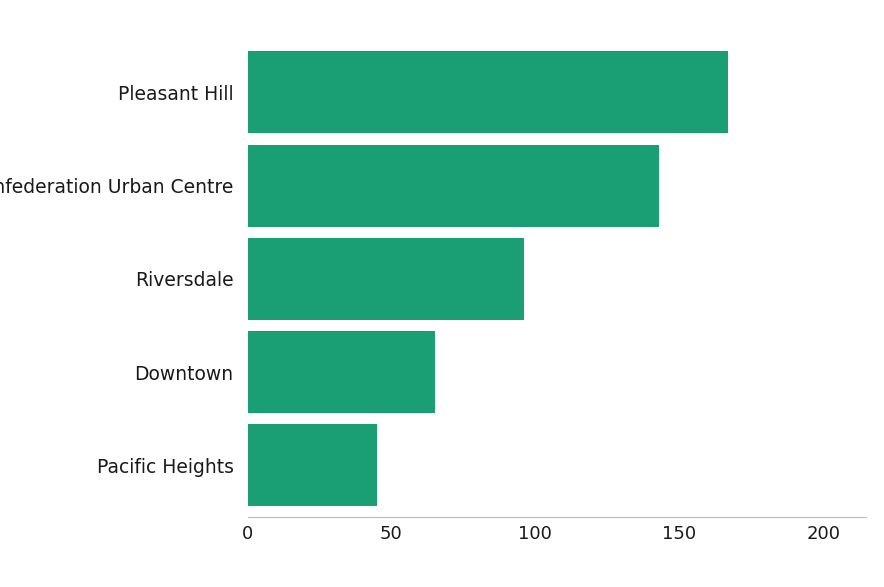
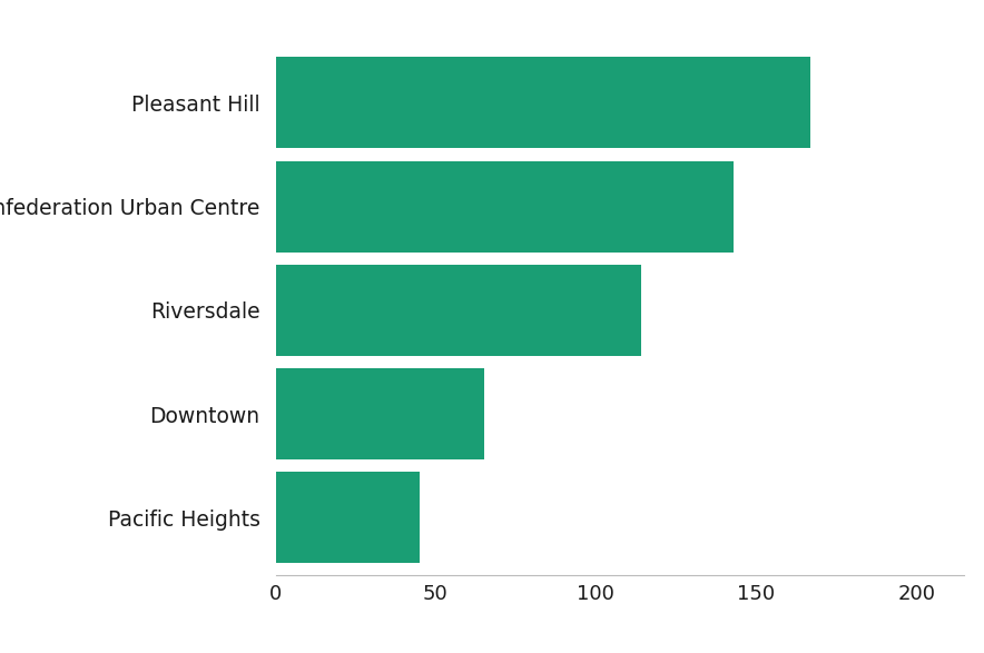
Riversdale: 96 -> 114
